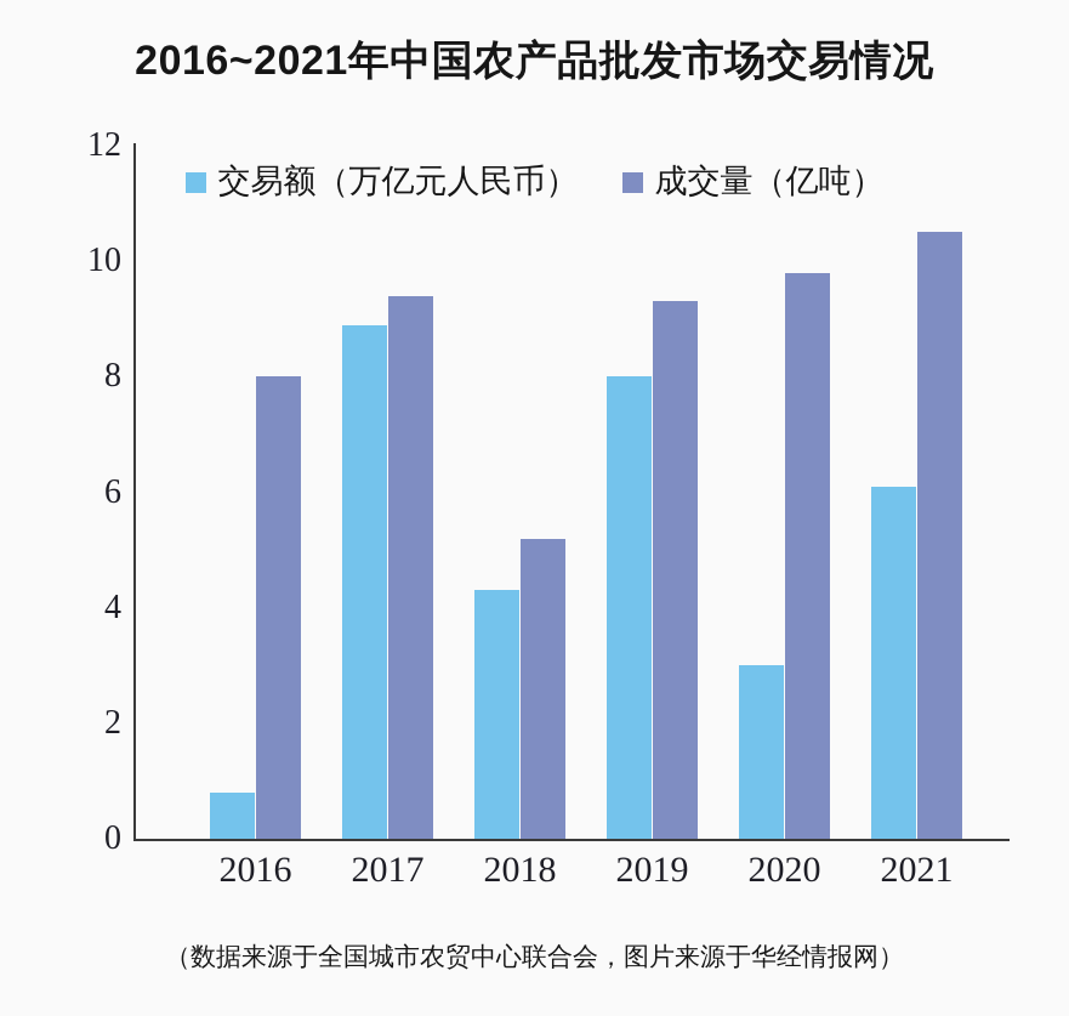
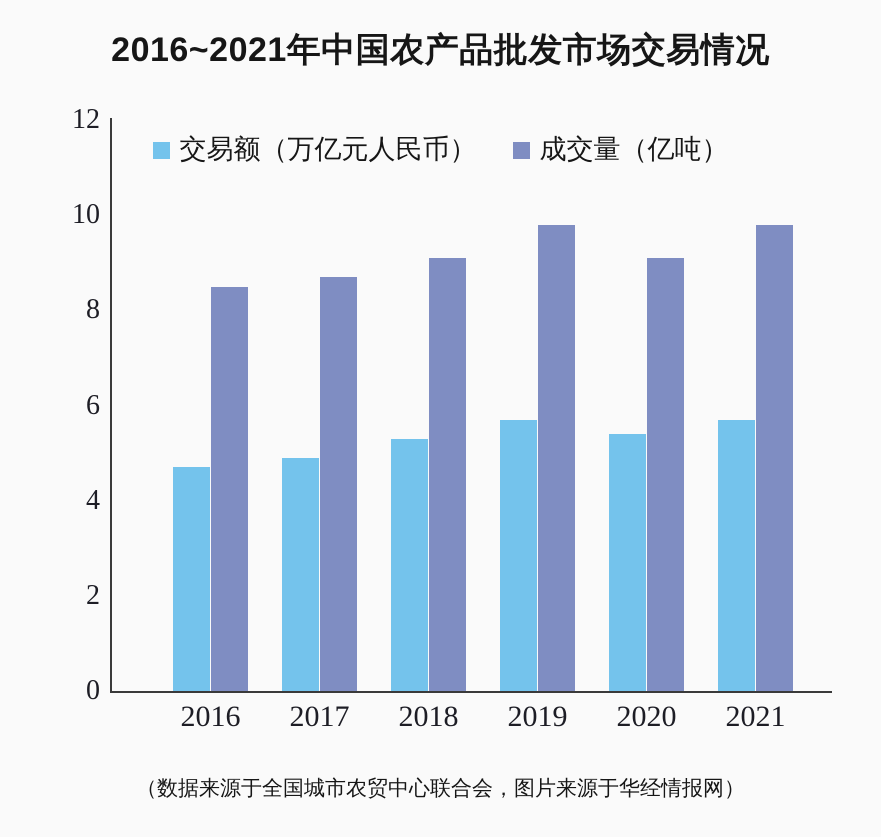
交易额（万亿元人民币）/2016: 0.8 -> 4.7
成交量（亿吨）/2016: 8.0 -> 8.5
交易额（万亿元人民币）/2017: 8.9 -> 4.9
成交量（亿吨）/2017: 9.4 -> 8.7
交易额（万亿元人民币）/2018: 4.3 -> 5.3
成交量（亿吨）/2018: 5.2 -> 9.1
交易额（万亿元人民币）/2019: 8.0 -> 5.7
成交量（亿吨）/2019: 9.3 -> 9.8
交易额（万亿元人民币）/2020: 3.0 -> 5.4
成交量（亿吨）/2020: 9.8 -> 9.1
交易额（万亿元人民币）/2021: 6.1 -> 5.7
成交量（亿吨）/2021: 10.5 -> 9.8
